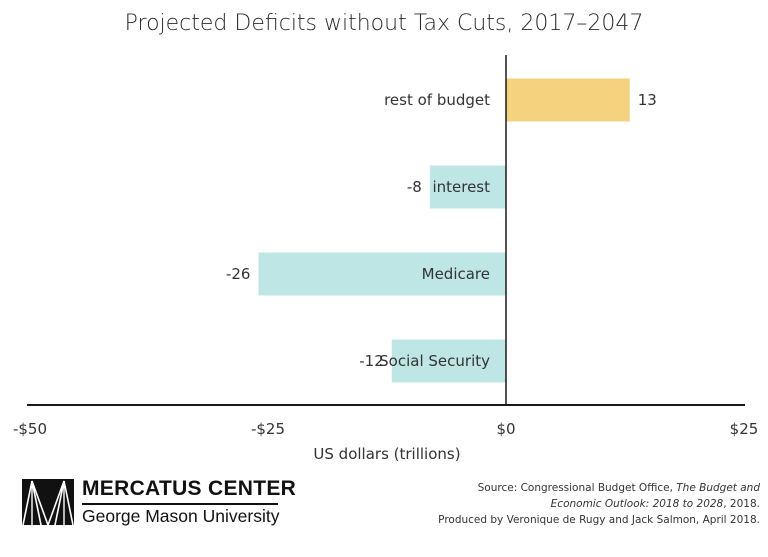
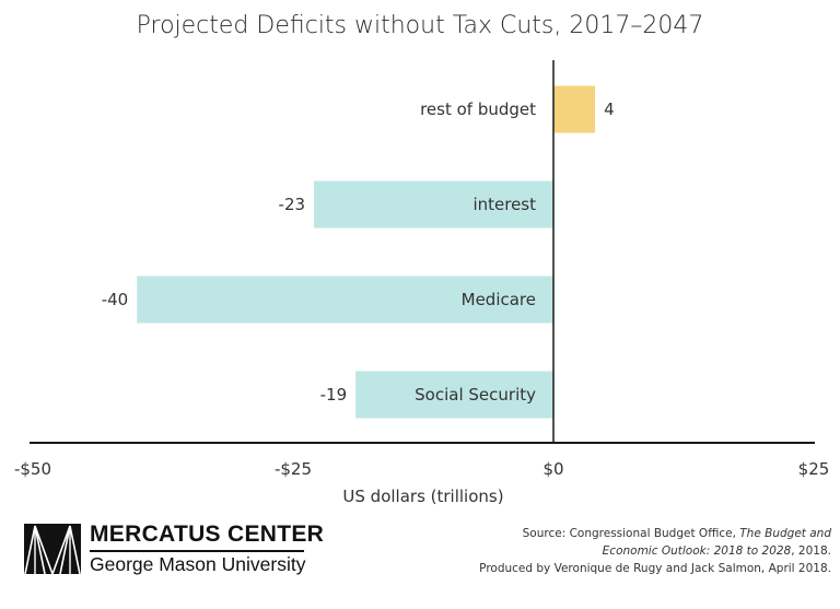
rest of budget: 13 -> 4
interest: -8 -> -23
Medicare: -26 -> -40
Social Security: -12 -> -19
